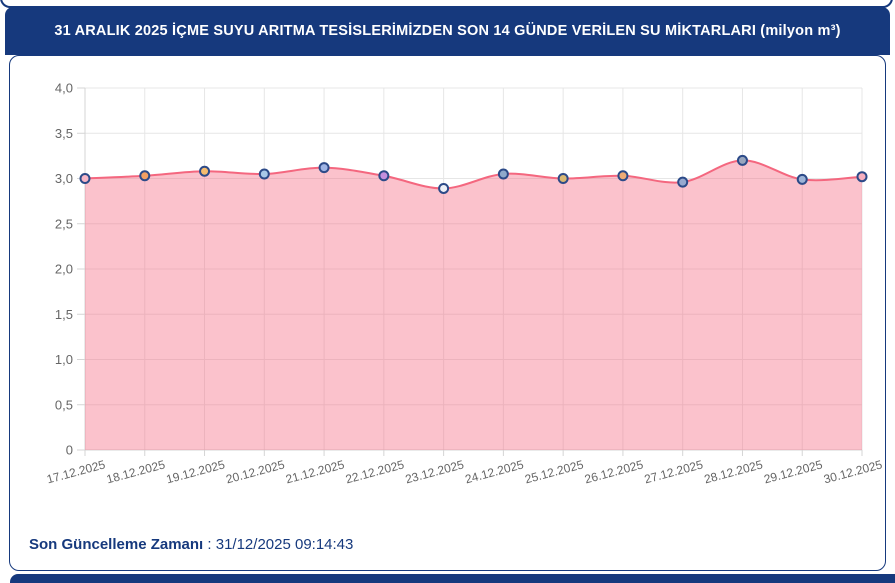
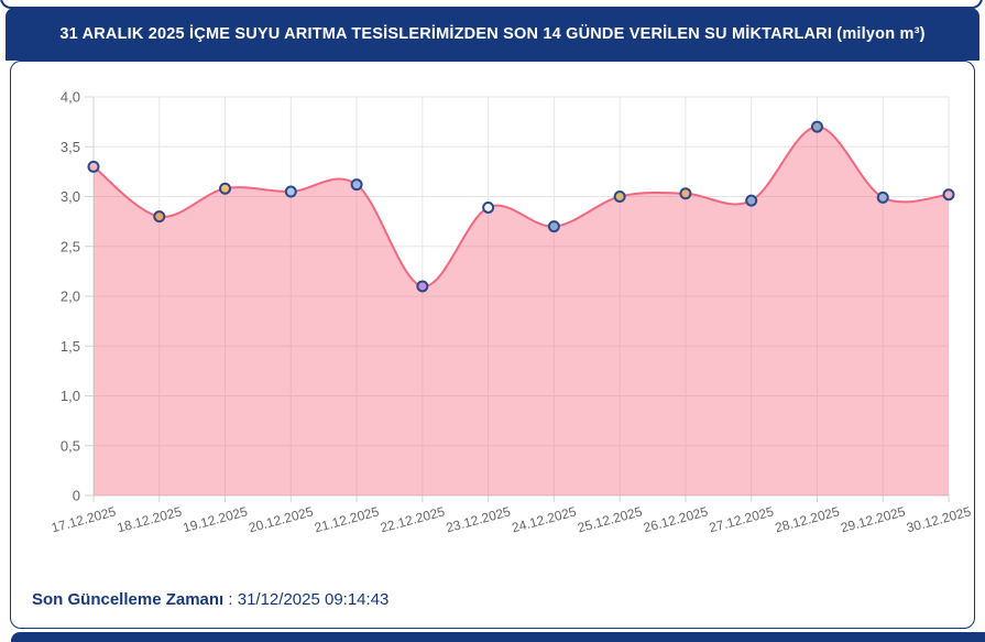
17.12.2025: 3,0 -> 3,3
18.12.2025: 3,0 -> 2,8
22.12.2025: 3,0 -> 2,1
24.12.2025: 3,0 -> 2,7
28.12.2025: 3,2 -> 3,7
